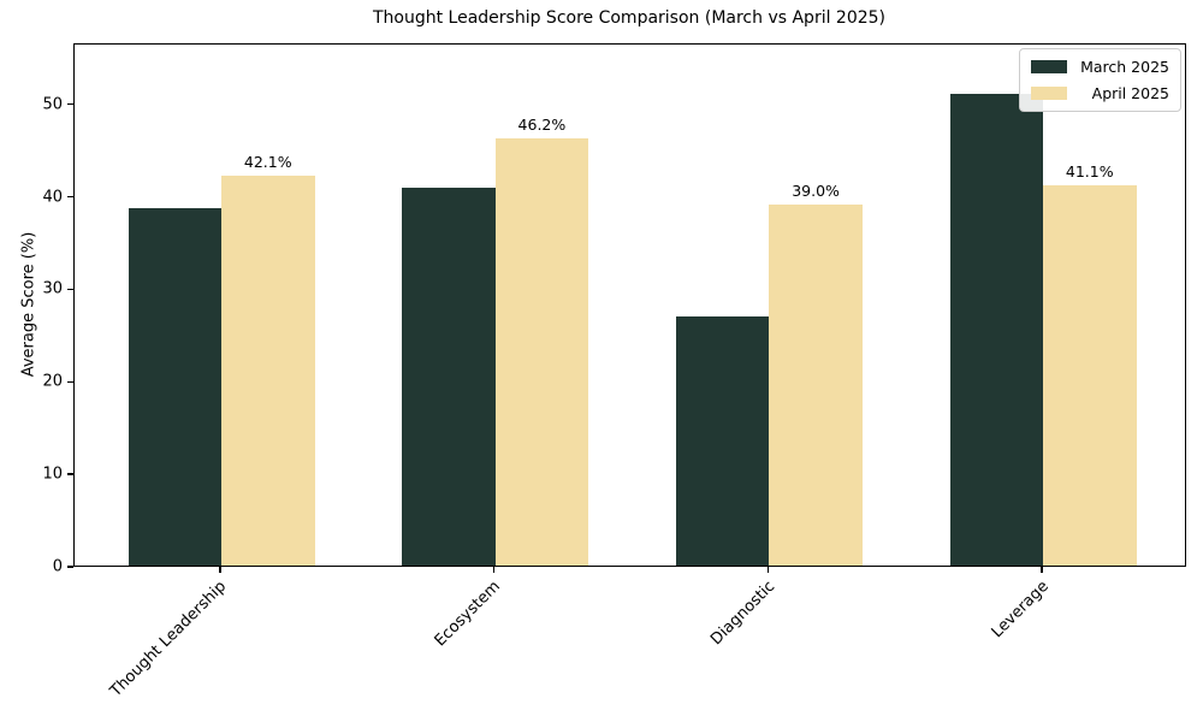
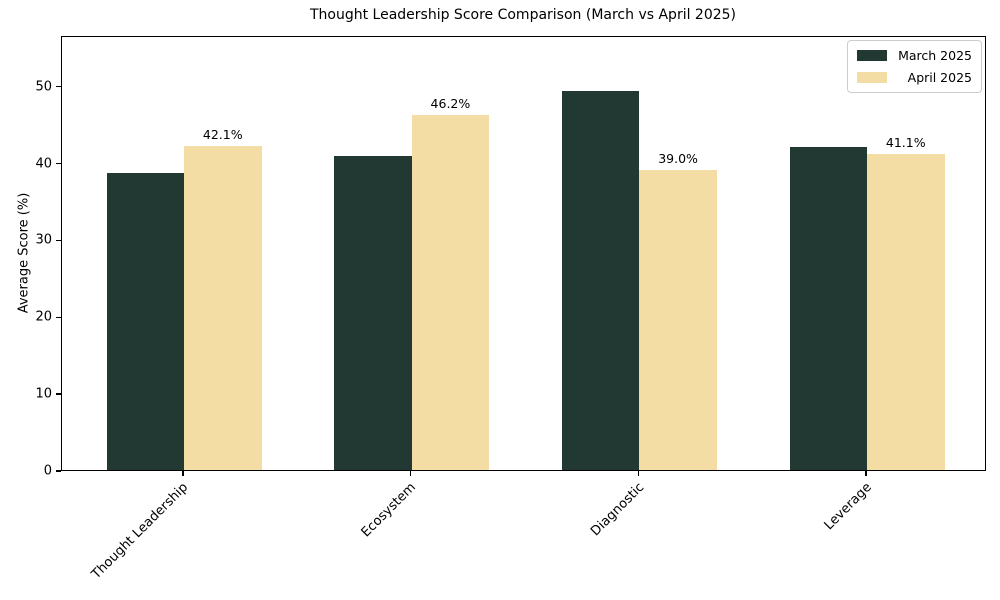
March 2025/Diagnostic: 27 -> 49
March 2025/Leverage: 51 -> 42
